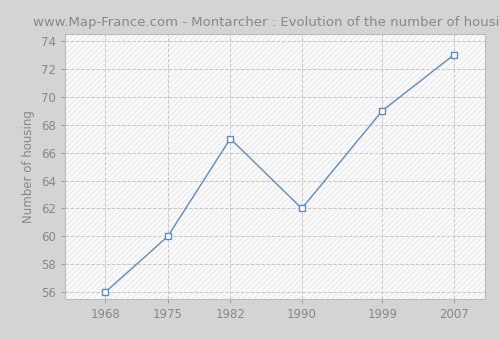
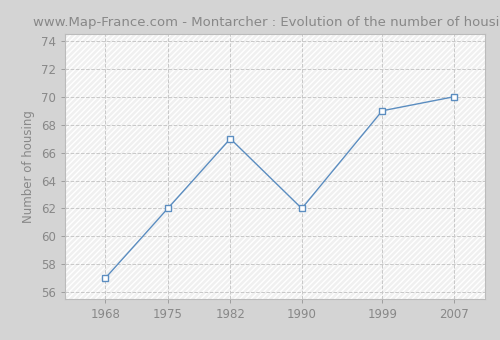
1968: 56 -> 57
1975: 60 -> 62
2007: 73 -> 70
